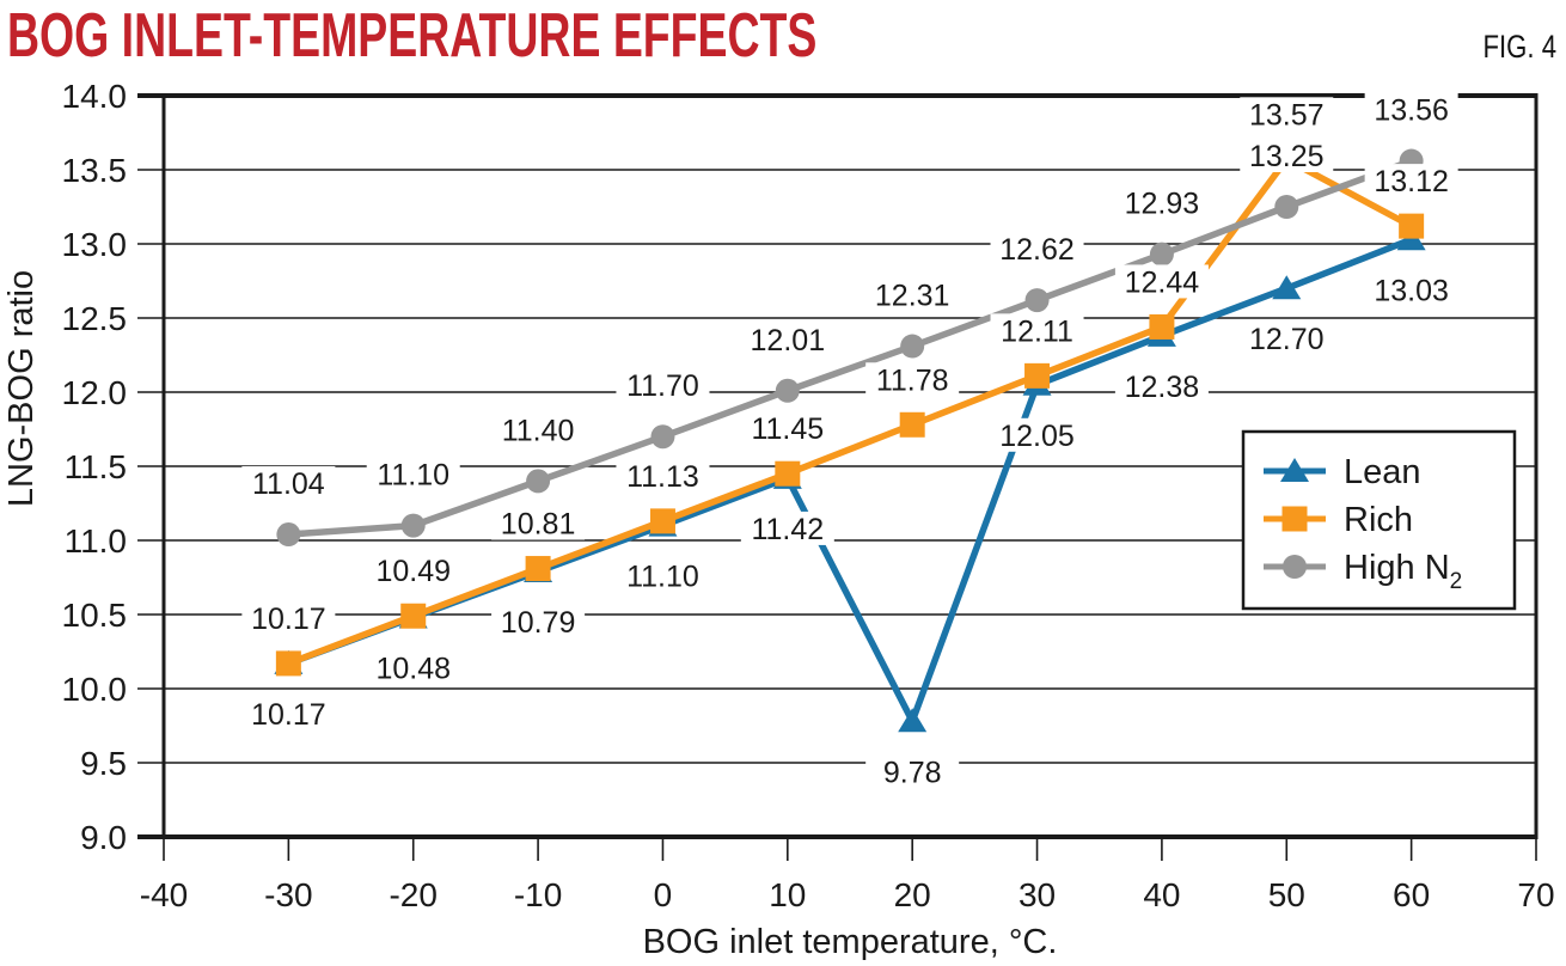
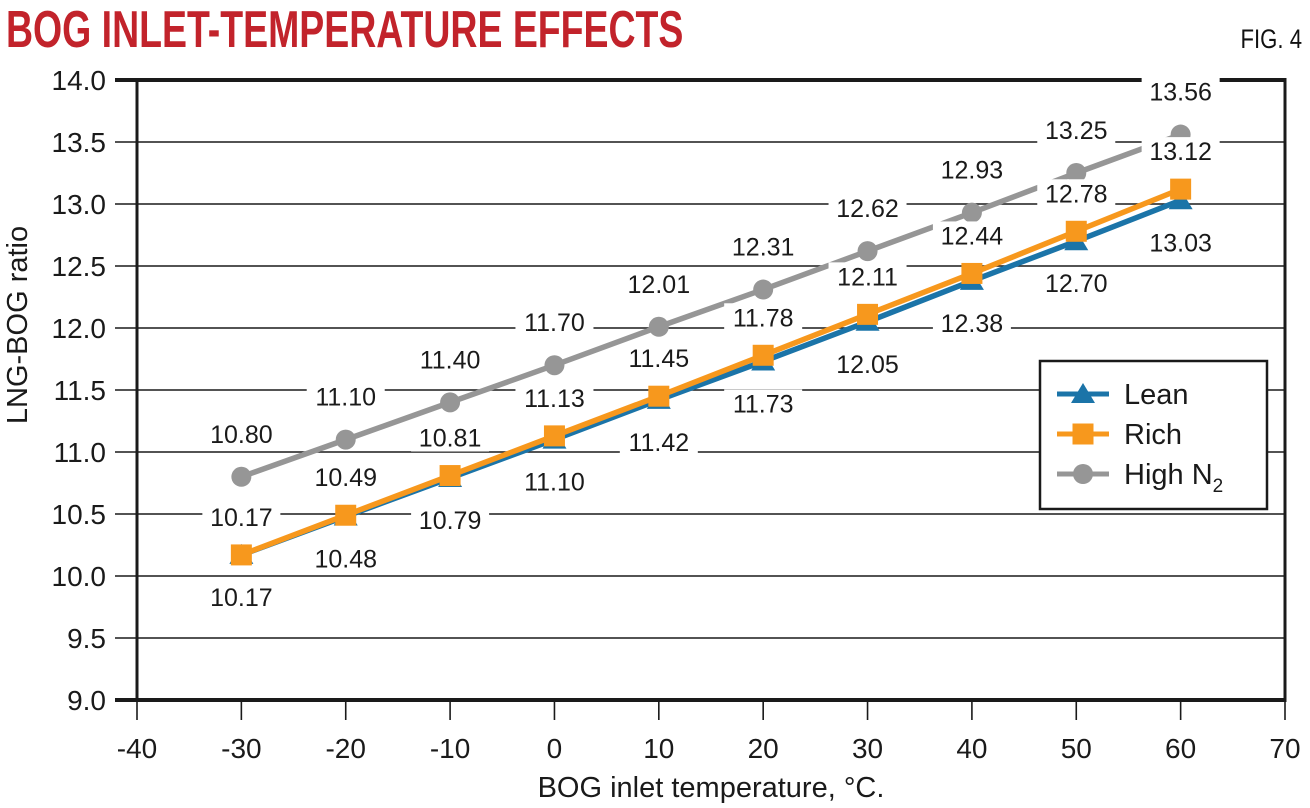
High N/-30: 11.04 -> 10.80
Lean/20: 9.78 -> 11.73
Rich/50: 13.57 -> 12.78
